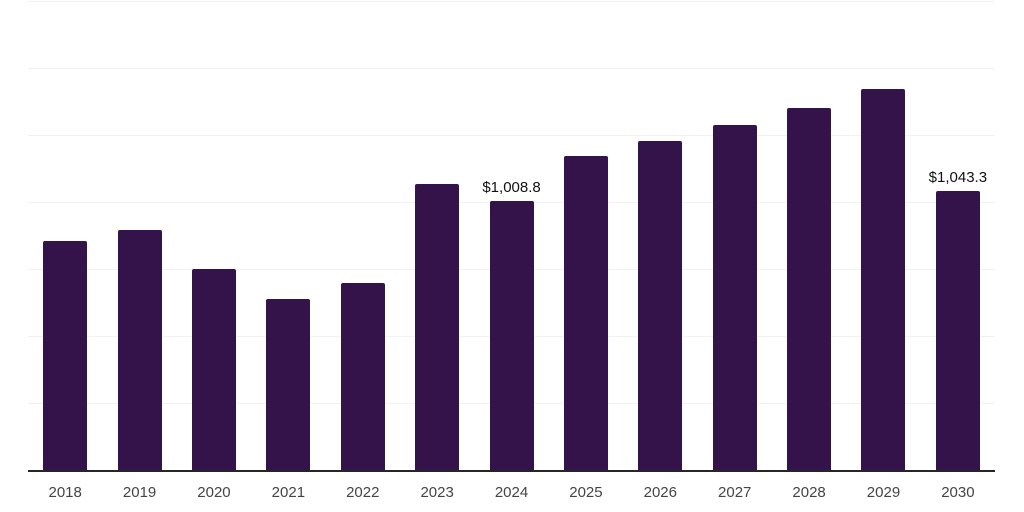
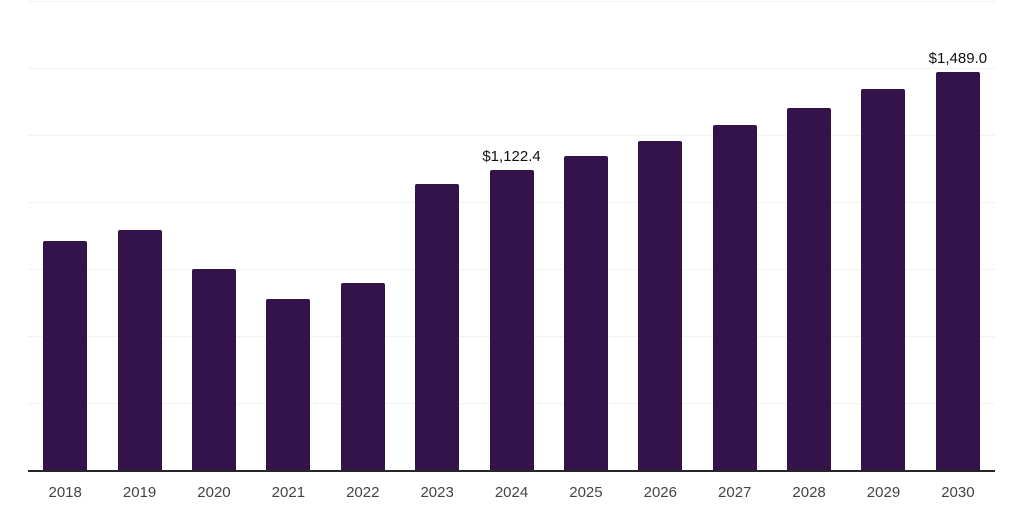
2024: $1,008.8 -> $1,122.4
2030: $1,043.3 -> $1,489.0
